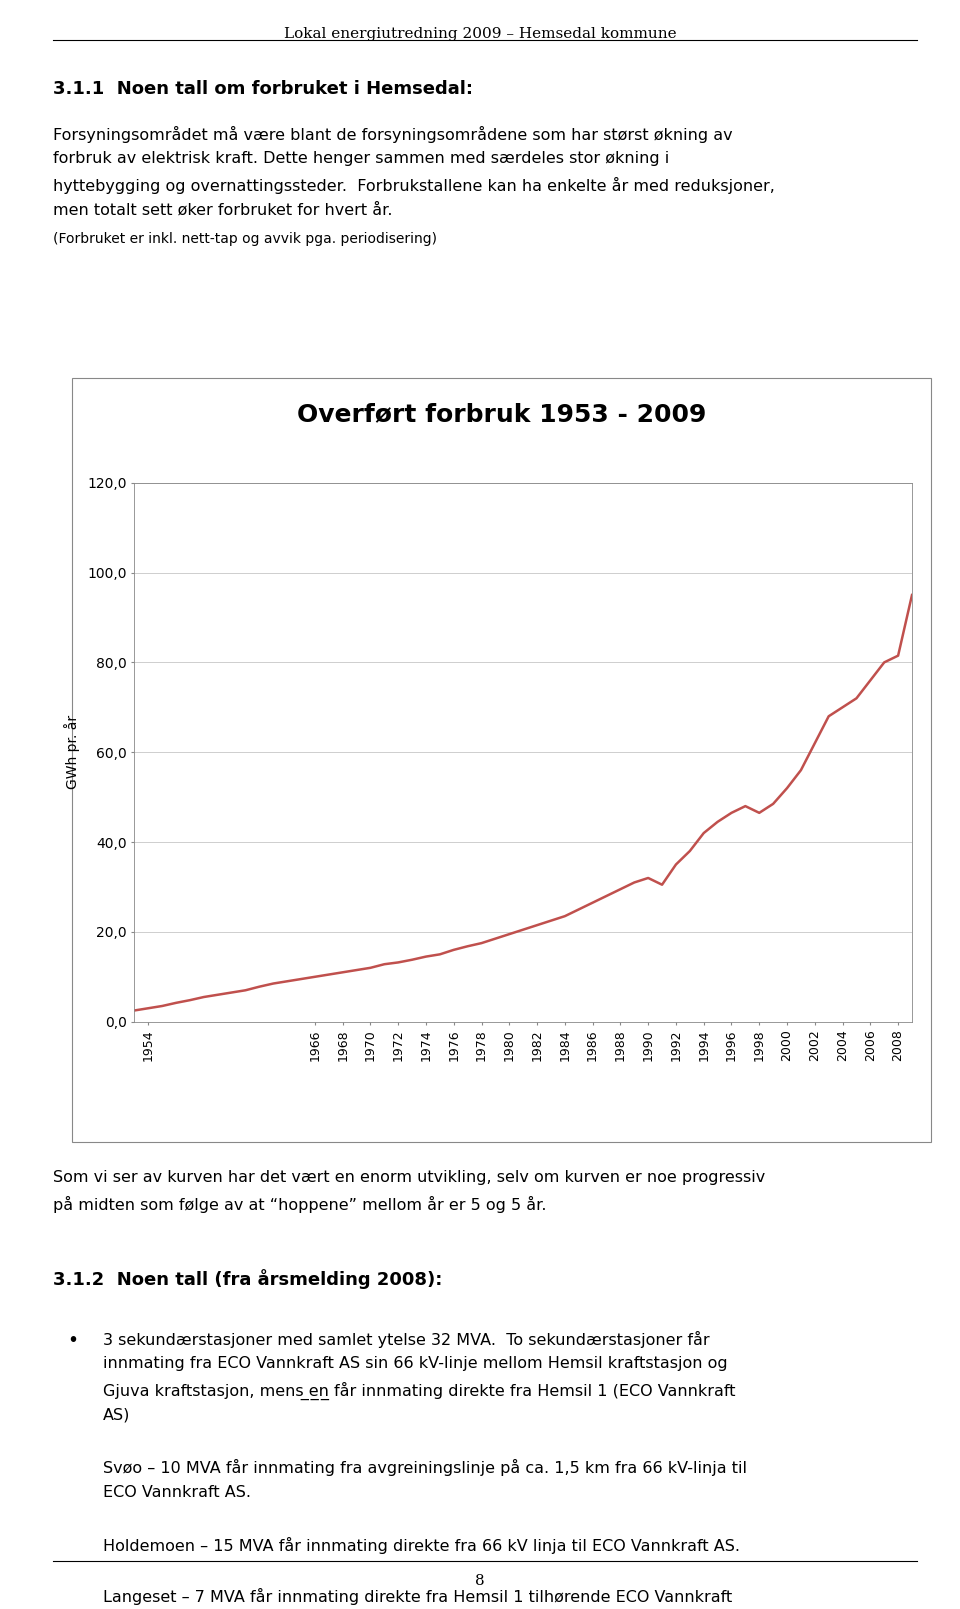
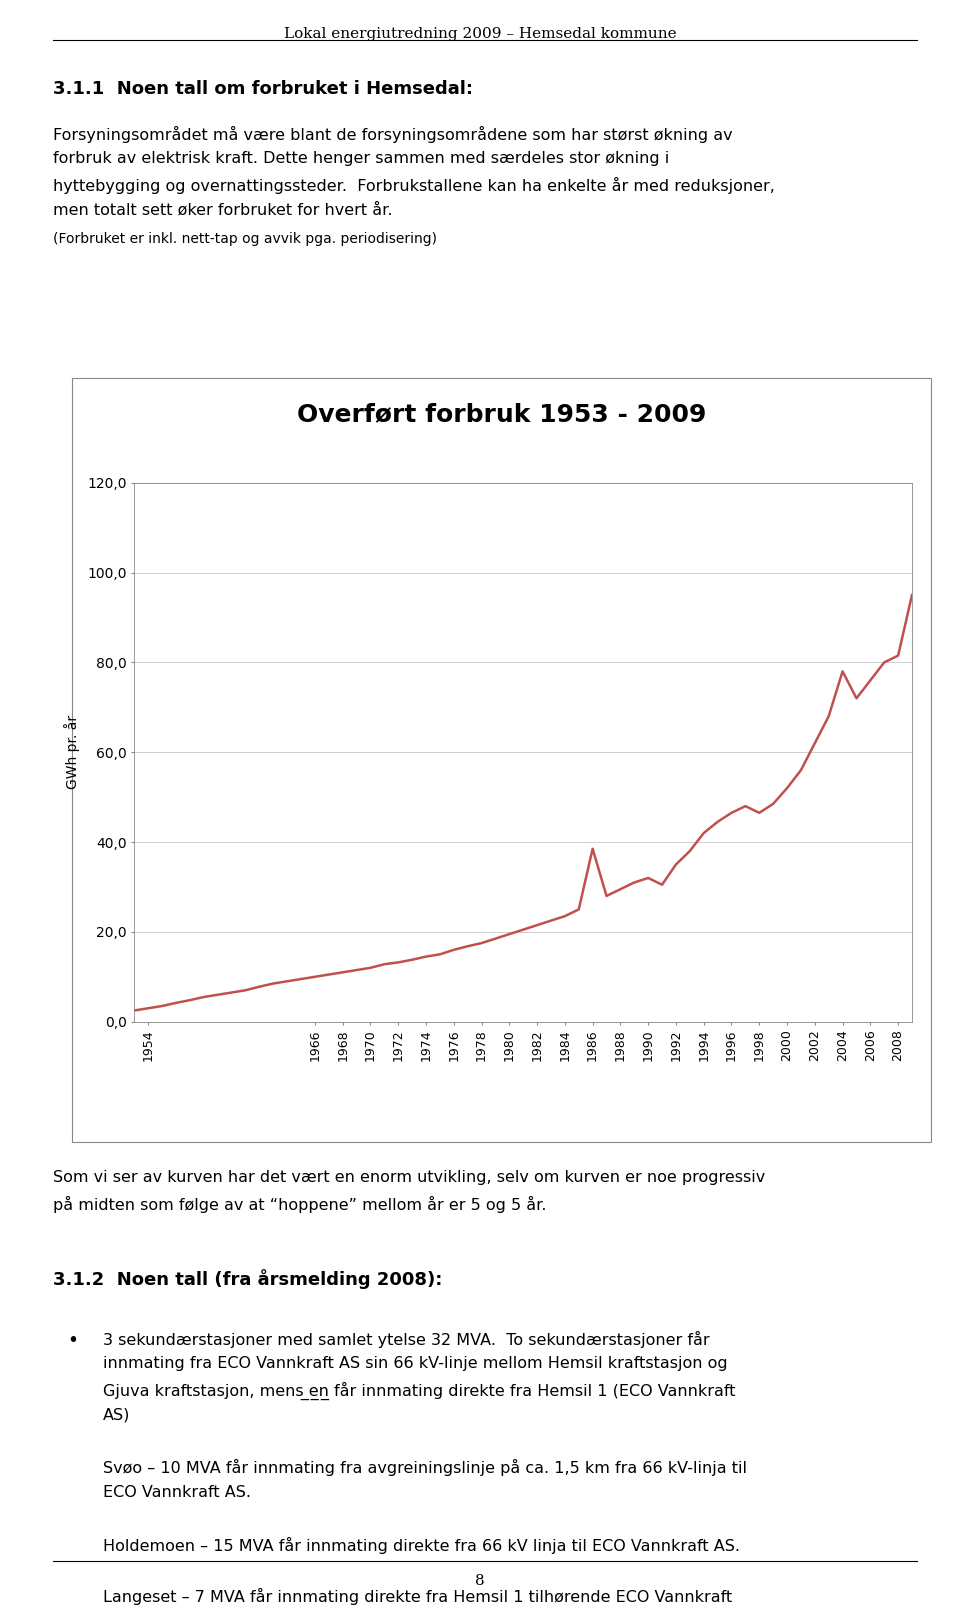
1986: 26,5 -> 38,5
2004: 70,0 -> 78,0
